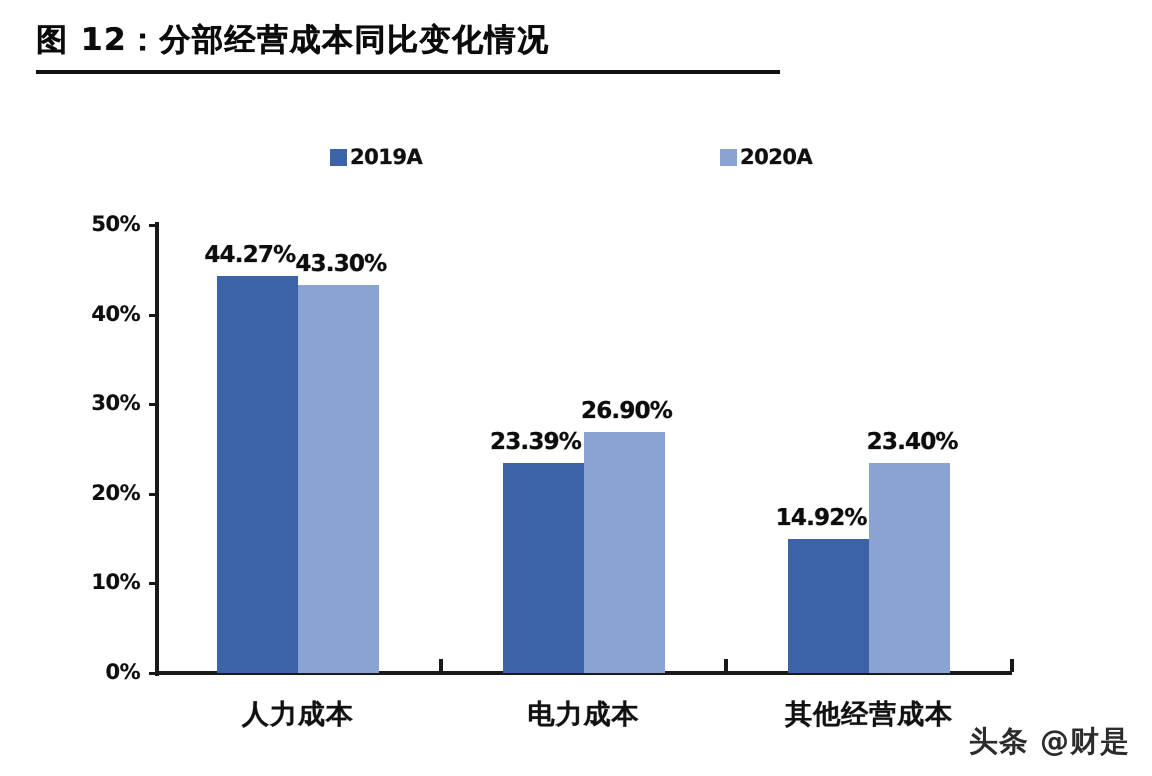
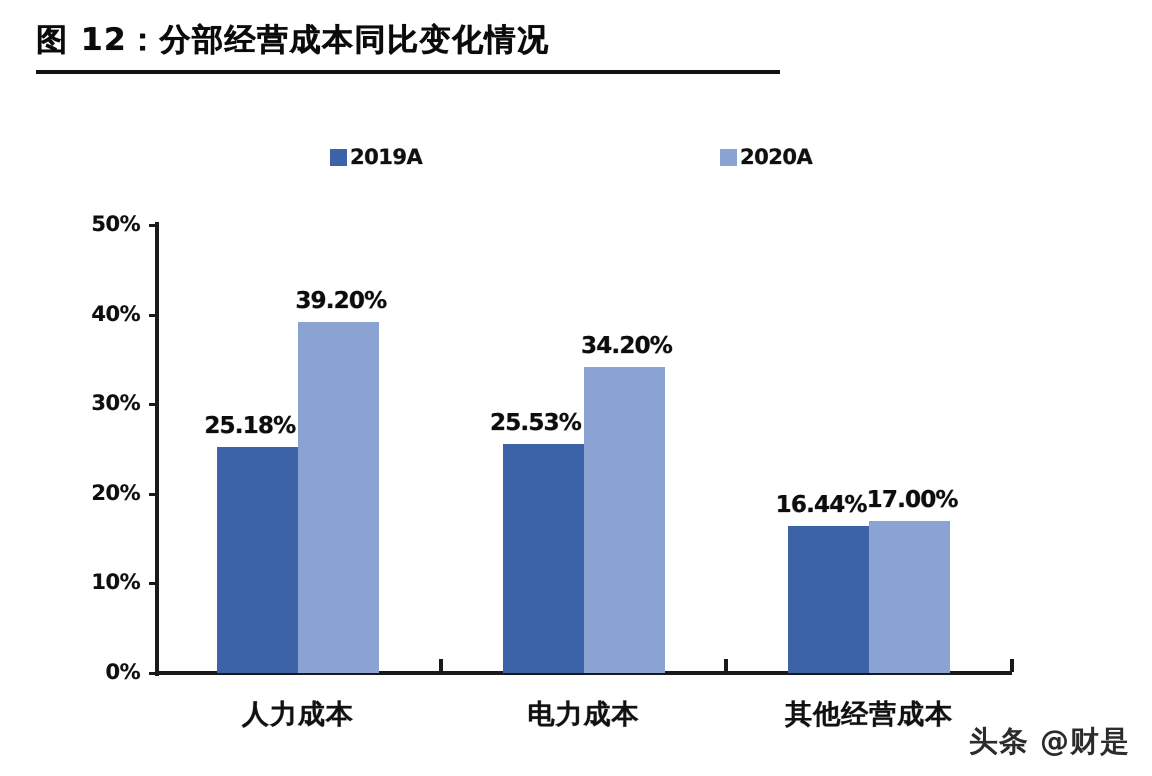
2019A/人力成本: 44.27% -> 25.18%
2020A/人力成本: 43.30% -> 39.20%
2019A/电力成本: 23.39% -> 25.53%
2020A/电力成本: 26.90% -> 34.20%
2019A/其他经营成本: 14.92% -> 16.44%
2020A/其他经营成本: 23.40% -> 17.00%
